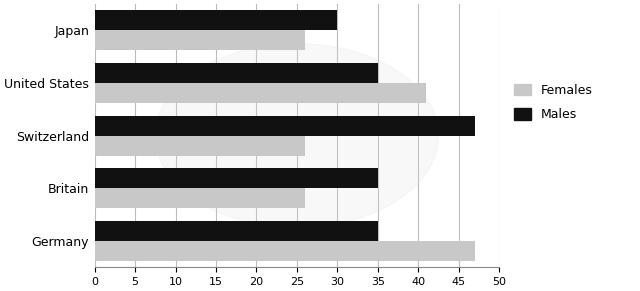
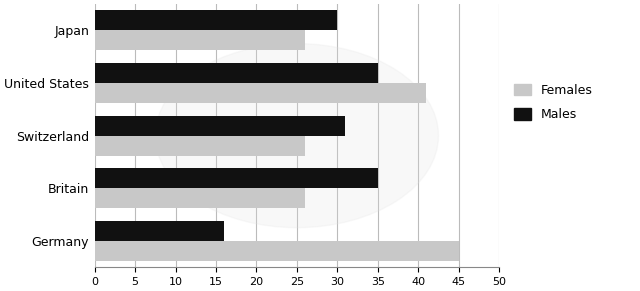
Males/Switzerland: 47 -> 31
Males/Germany: 35 -> 16
Females/Germany: 47 -> 45
